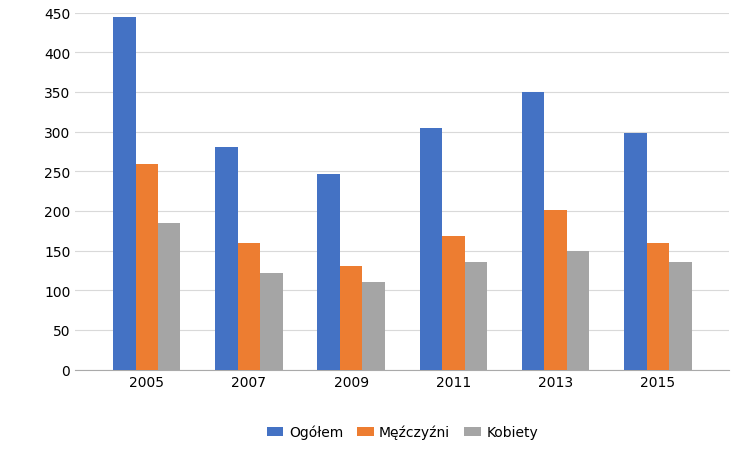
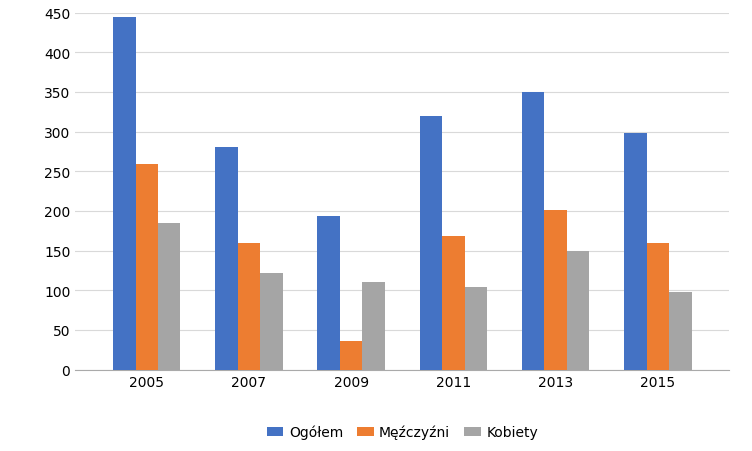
Ogółem/2009: 246 -> 194
Męźczyźni/2009: 131 -> 36
Ogółem/2011: 305 -> 320
Kobiety/2011: 136 -> 104
Kobiety/2015: 136 -> 98
